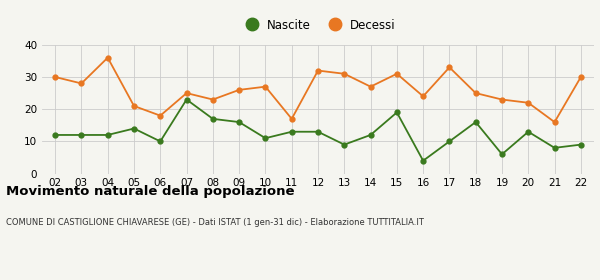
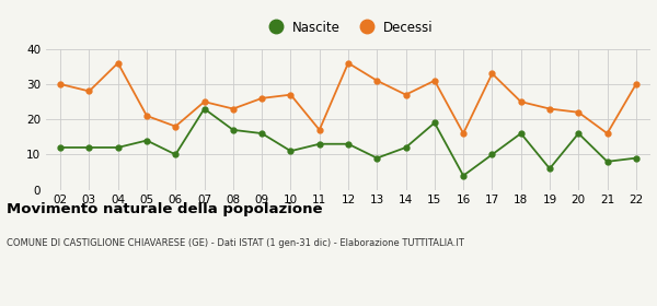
Decessi/12: 32 -> 36
Decessi/16: 24 -> 16
Nascite/20: 13 -> 16
